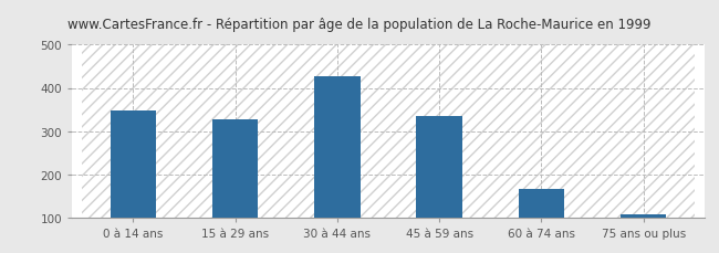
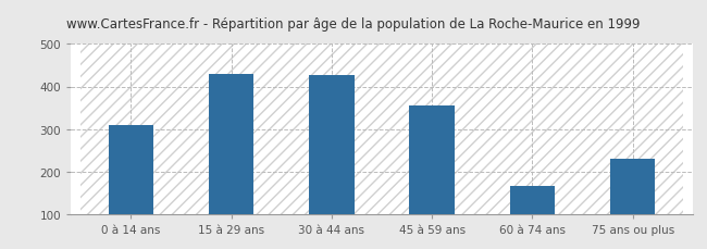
0 à 14 ans: 348 -> 310
15 à 29 ans: 327 -> 430
45 à 59 ans: 336 -> 355
75 ans ou plus: 107 -> 230
